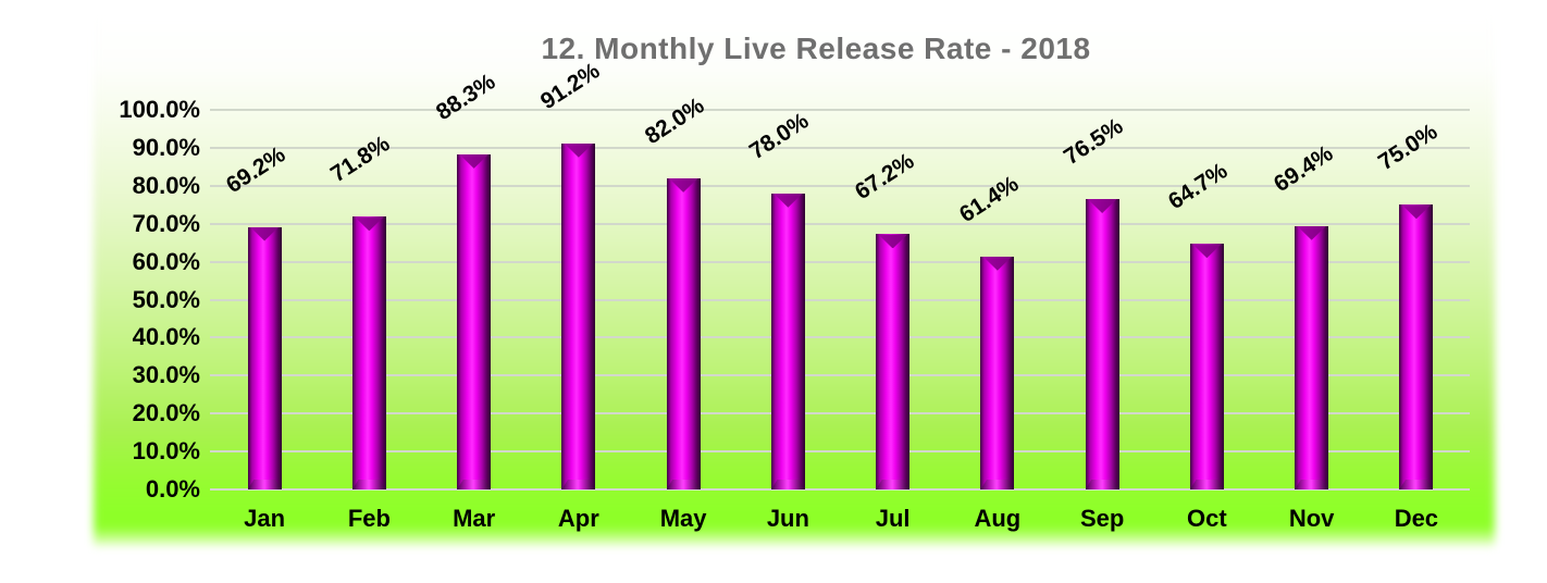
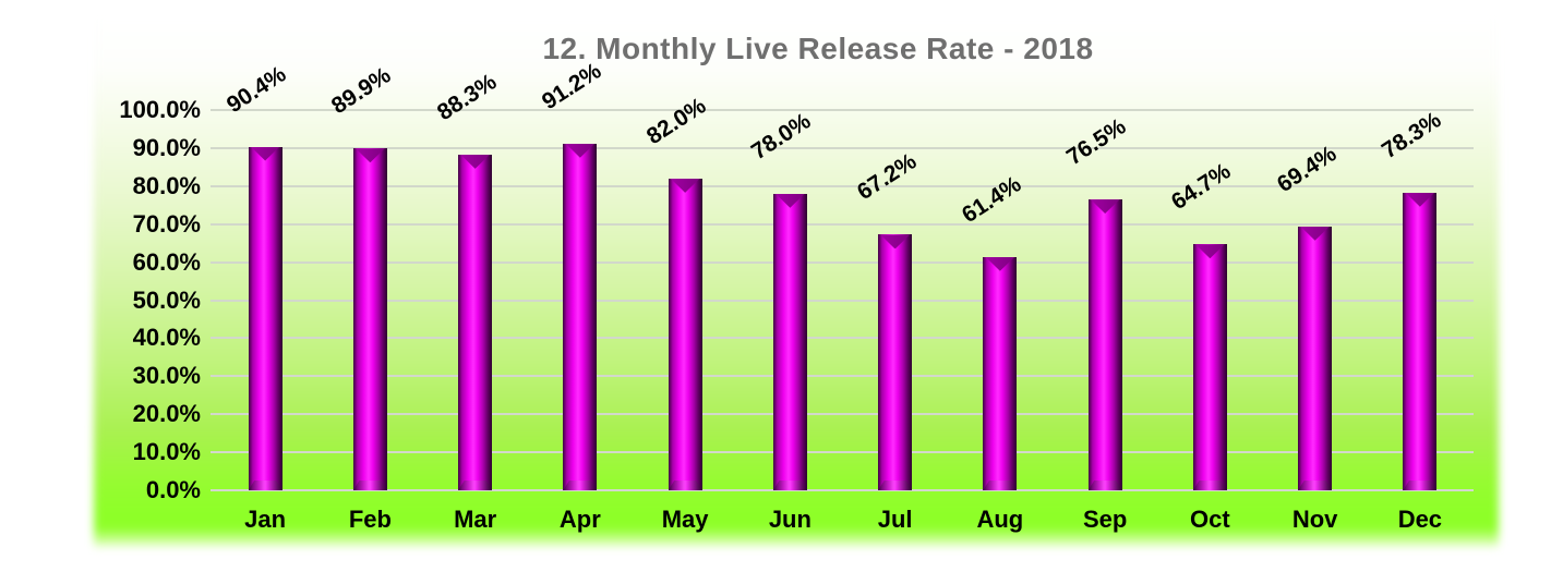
Jan: 69.2% -> 90.4%
Feb: 71.8% -> 89.9%
Dec: 75.0% -> 78.3%
